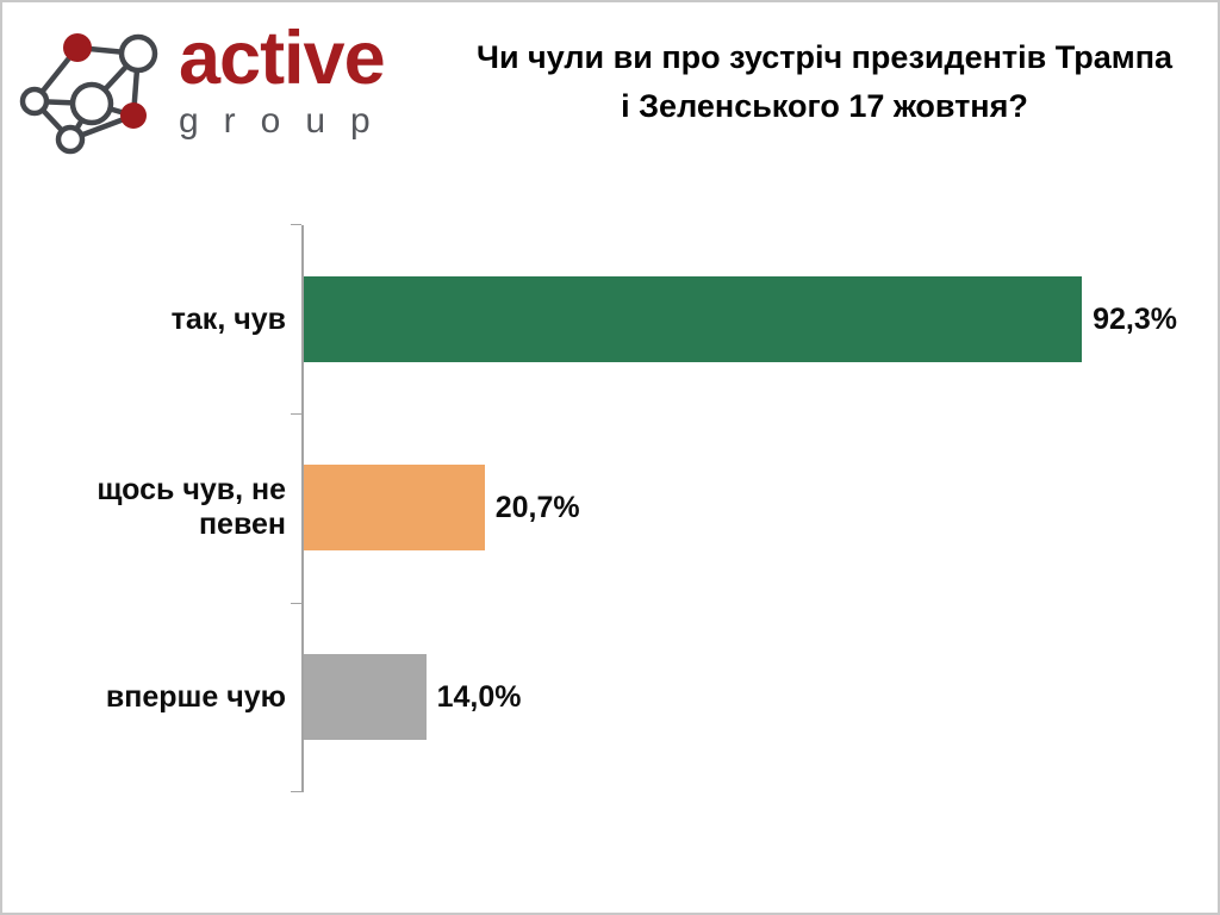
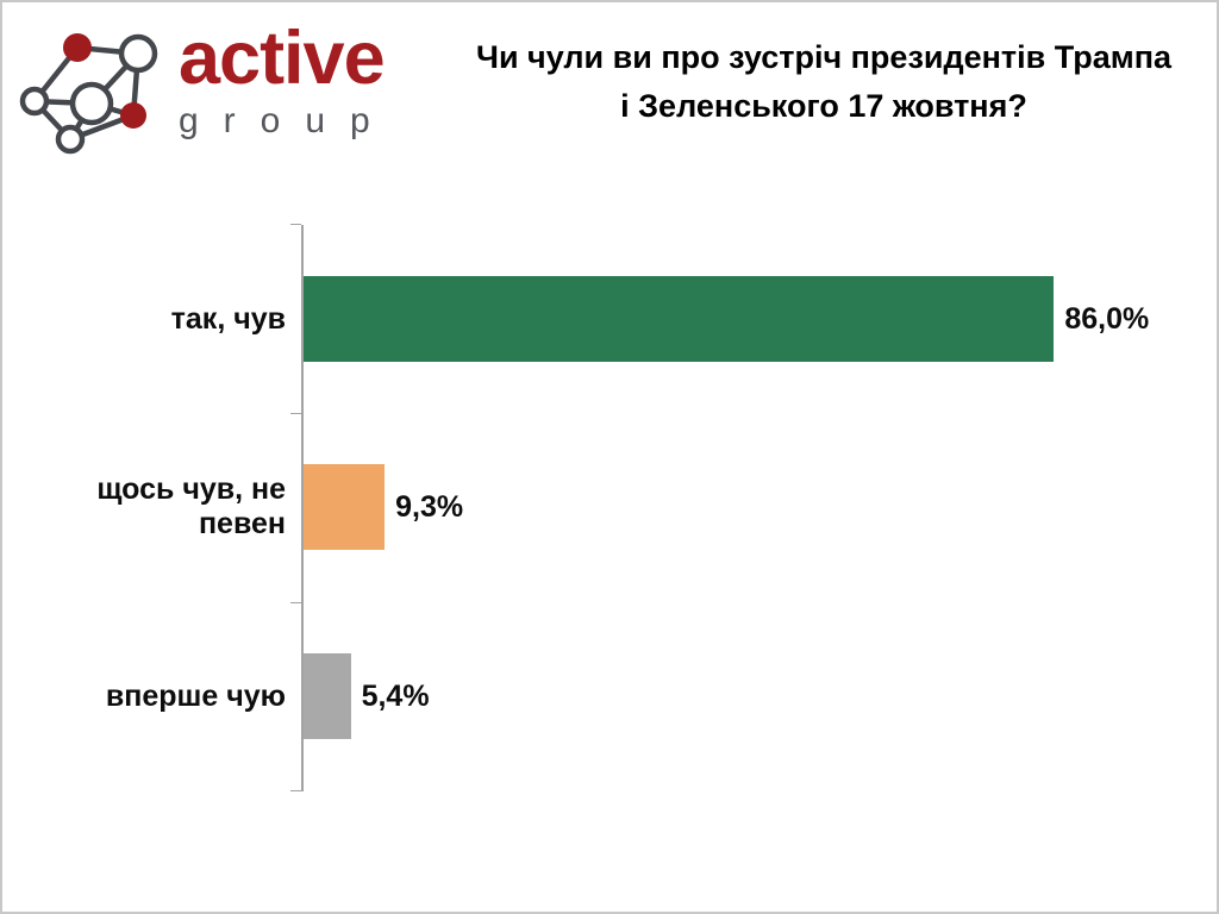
так, чув: 92,3% -> 86,0%
щось чув, не певен: 20,7% -> 9,3%
вперше чую: 14,0% -> 5,4%
